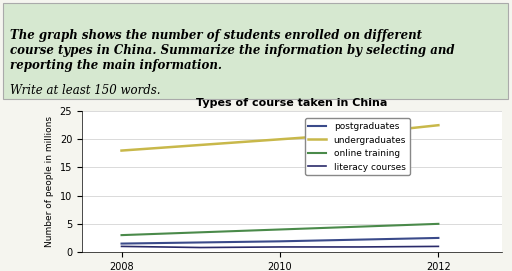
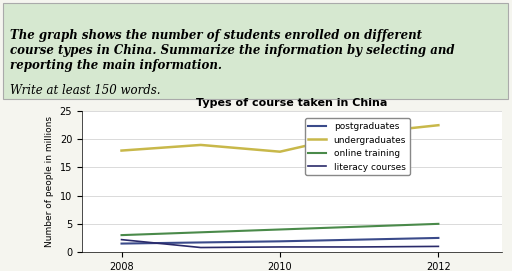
literacy courses/2008: 1.0 -> 2.2
undergraduates/2010: 20.0 -> 17.8
